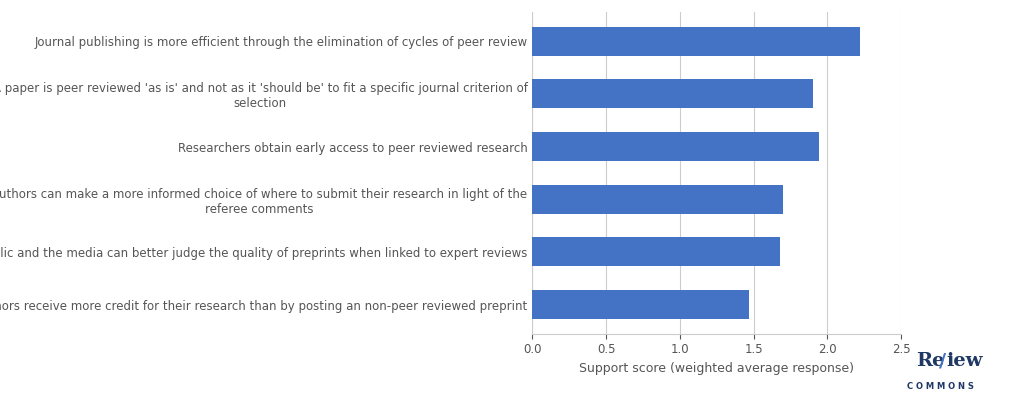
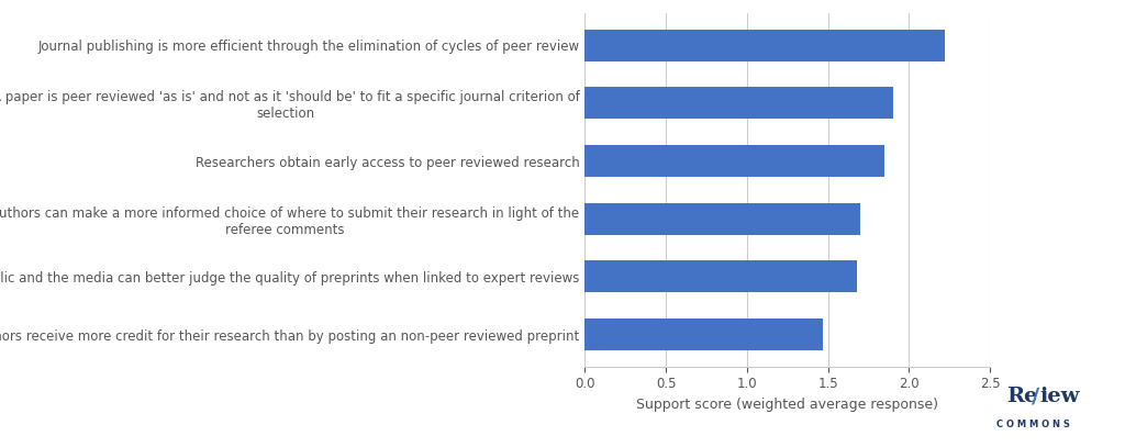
Researchers obtain early access to peer reviewed research: 1.94 -> 1.85
